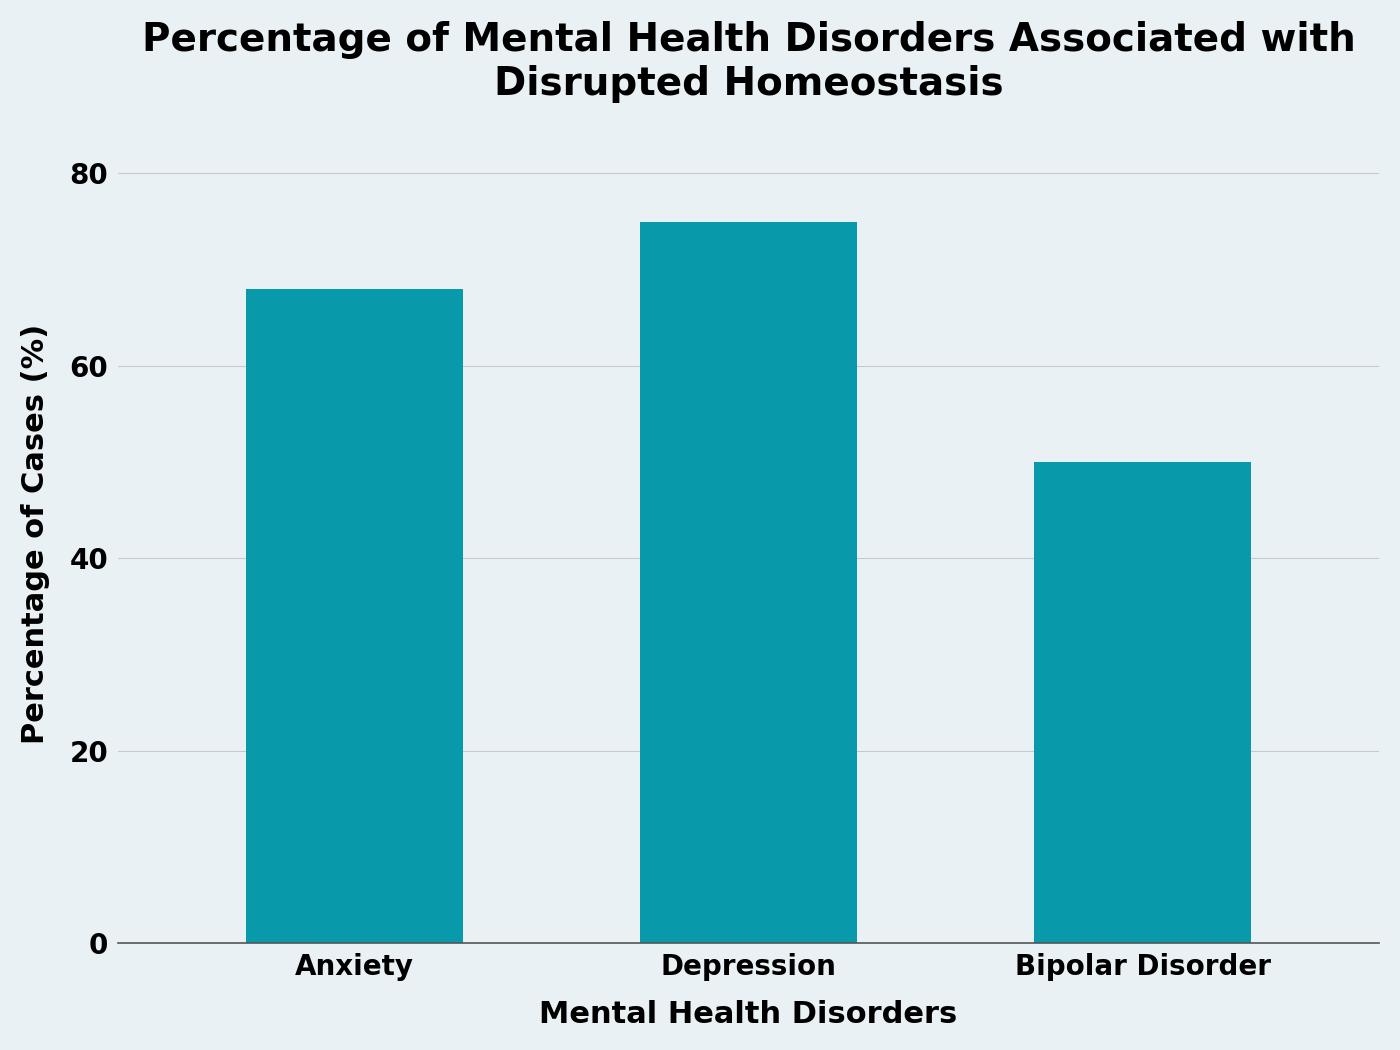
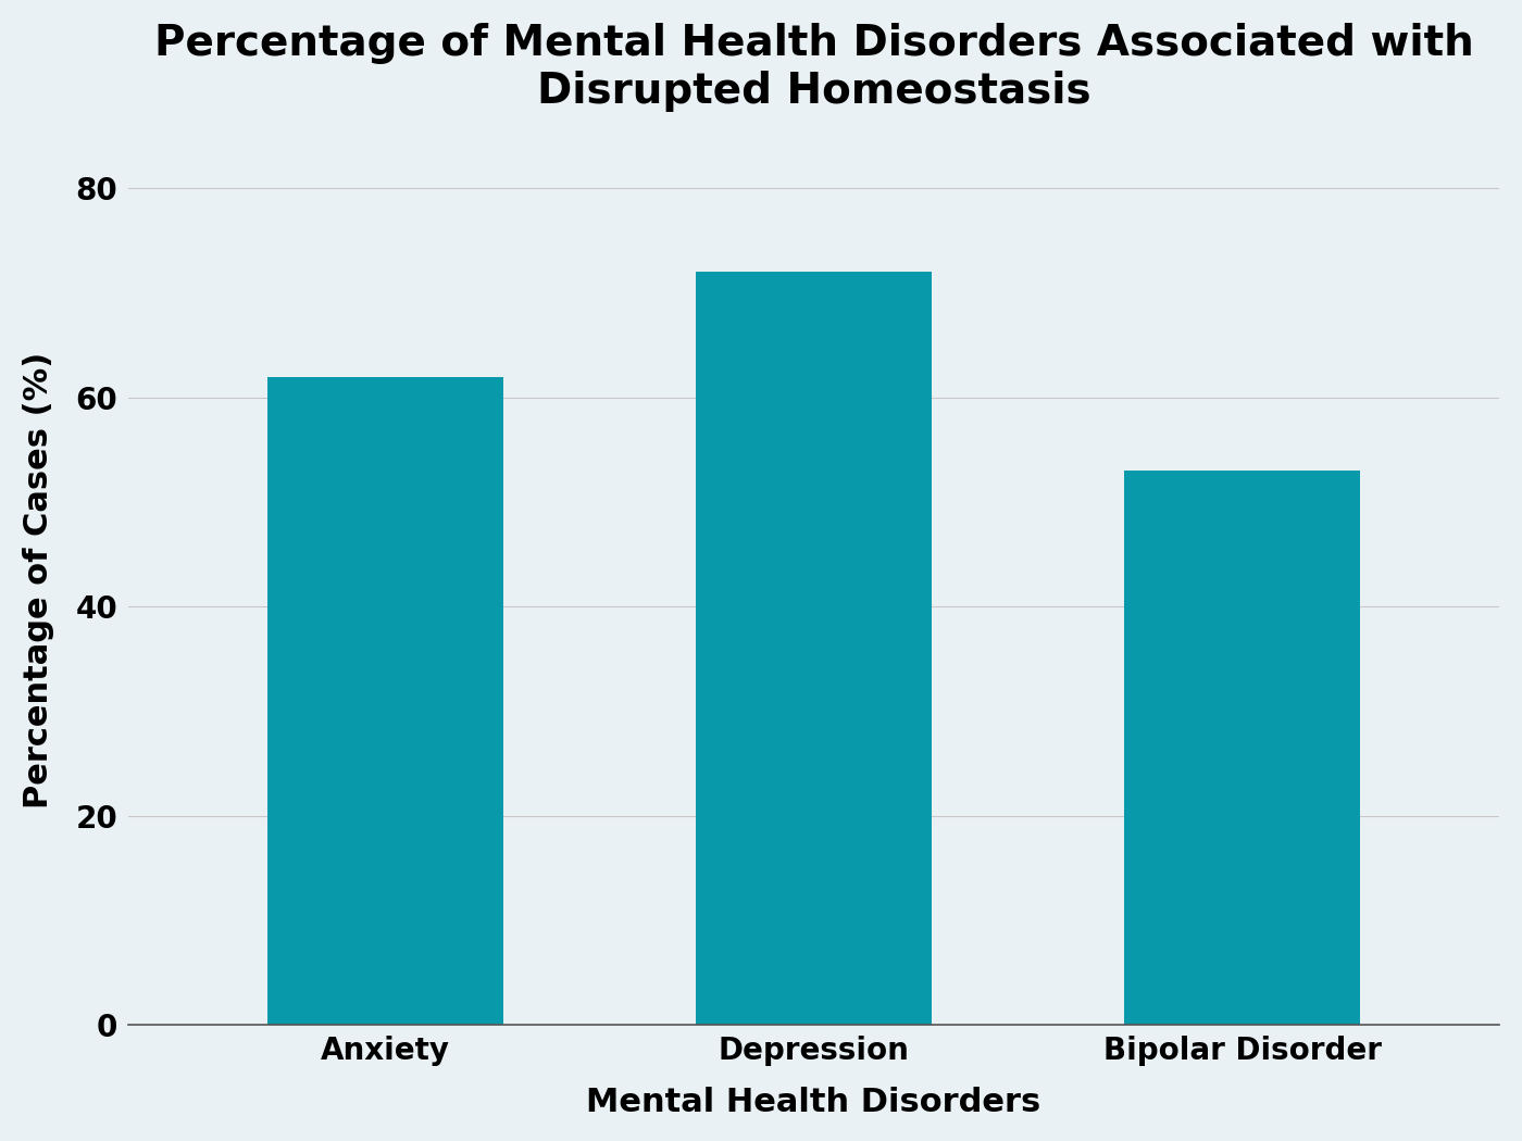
Anxiety: 68 -> 62
Depression: 75 -> 72
Bipolar Disorder: 50 -> 53
